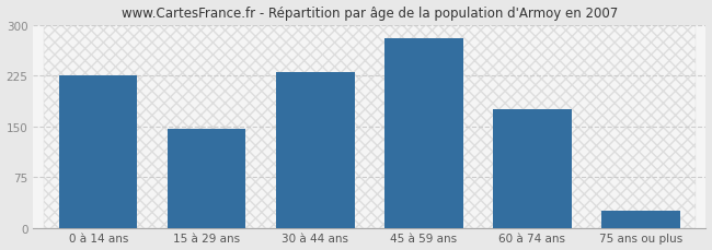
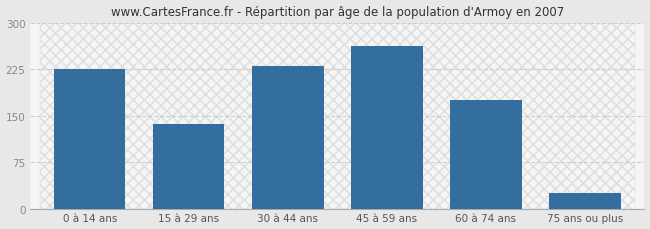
15 à 29 ans: 147 -> 136
45 à 59 ans: 281 -> 262
